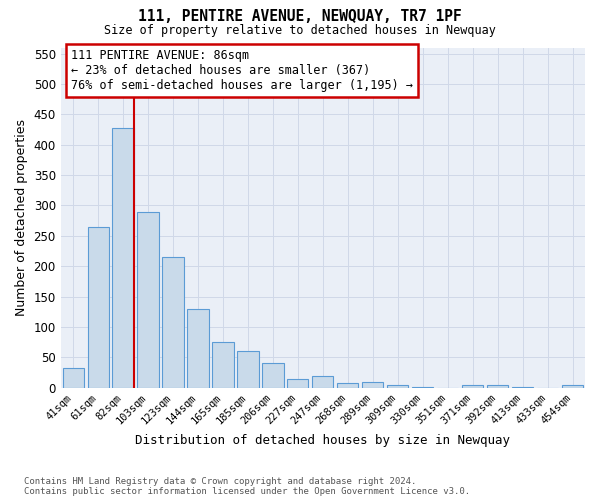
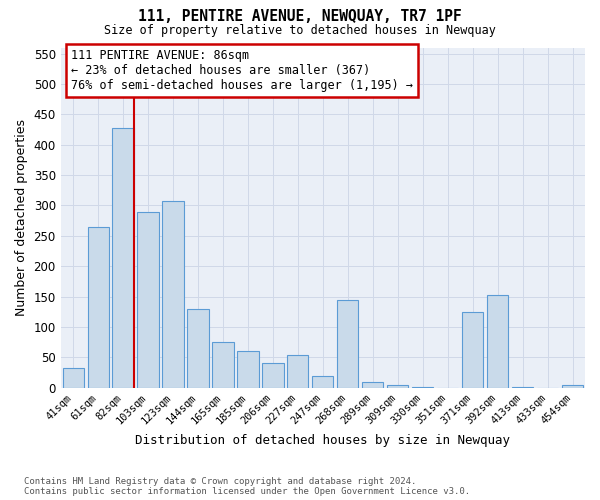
123sqm: 215 -> 308
227sqm: 15 -> 54
268sqm: 7 -> 144
371sqm: 5 -> 124
392sqm: 5 -> 152
